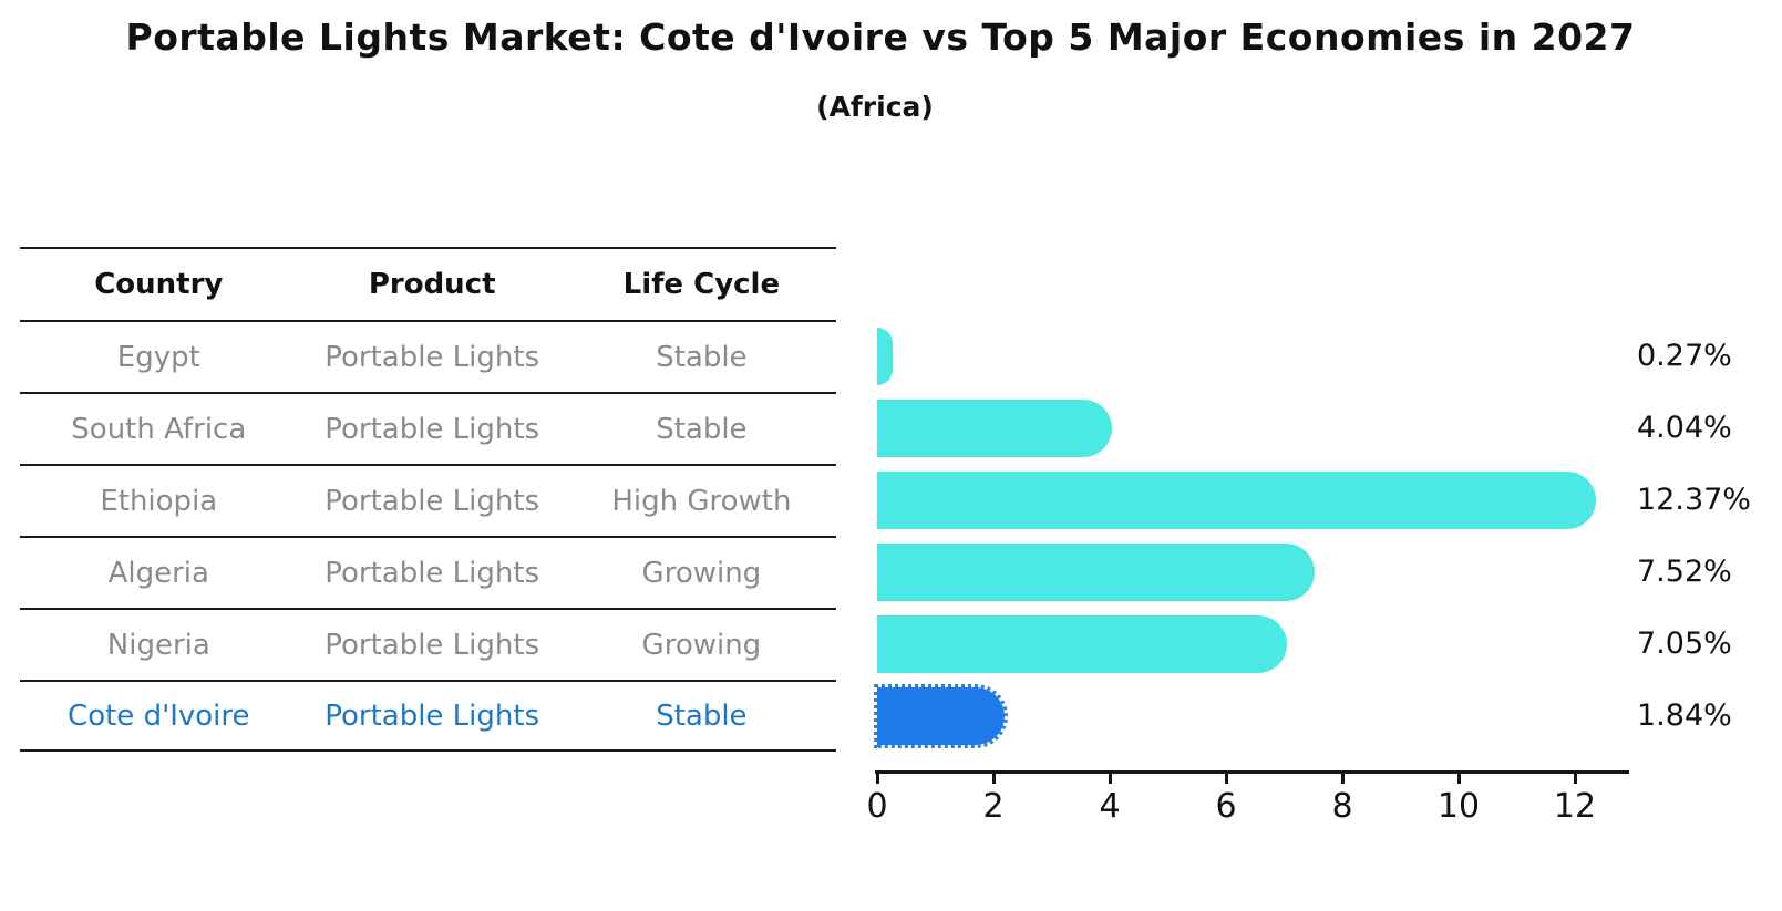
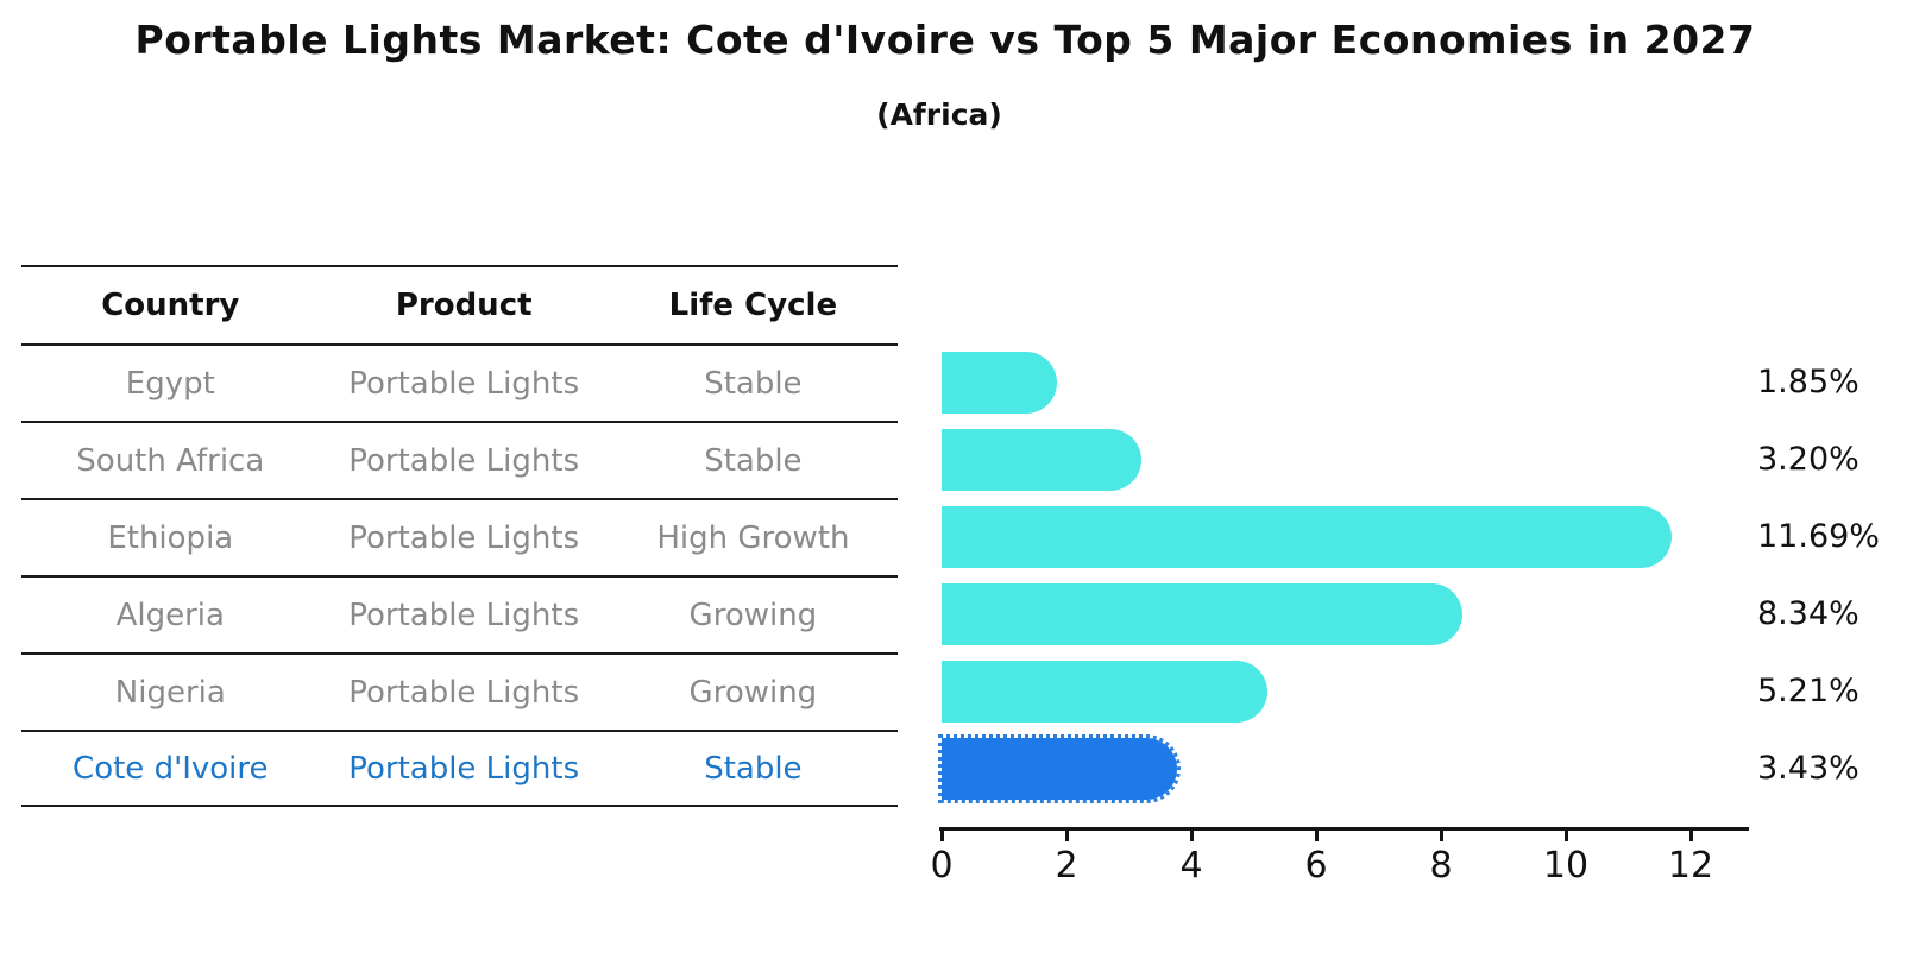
Egypt: 0.27% -> 1.85%
South Africa: 4.04% -> 3.20%
Ethiopia: 12.37% -> 11.69%
Algeria: 7.52% -> 8.34%
Nigeria: 7.05% -> 5.21%
Cote d'Ivoire: 1.84% -> 3.43%
